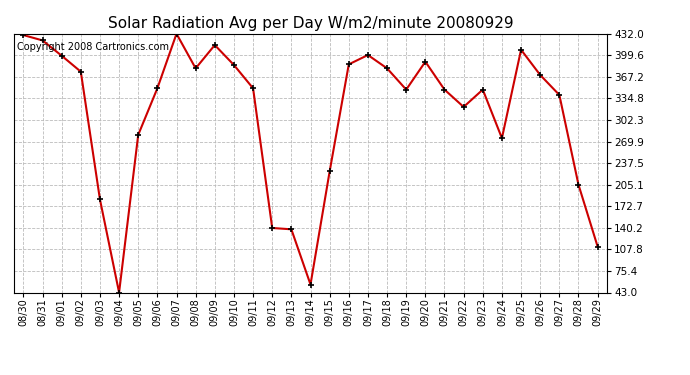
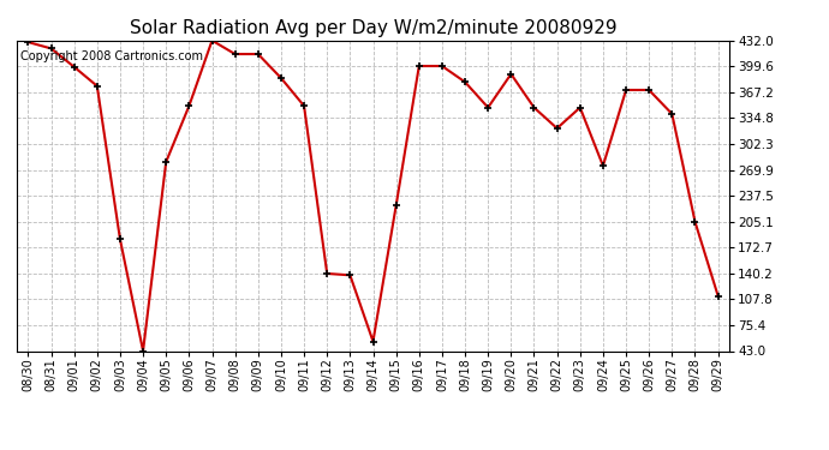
09/08: 380 -> 415
09/16: 386 -> 400
09/25: 408 -> 370
